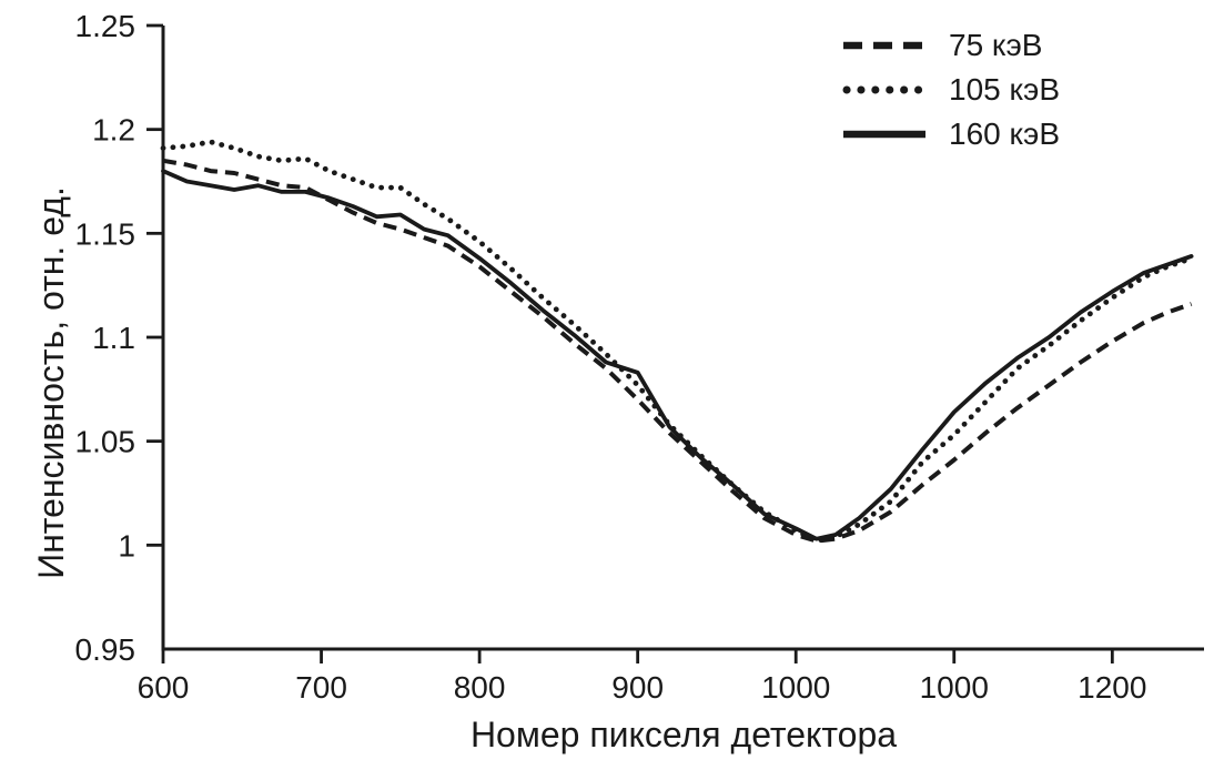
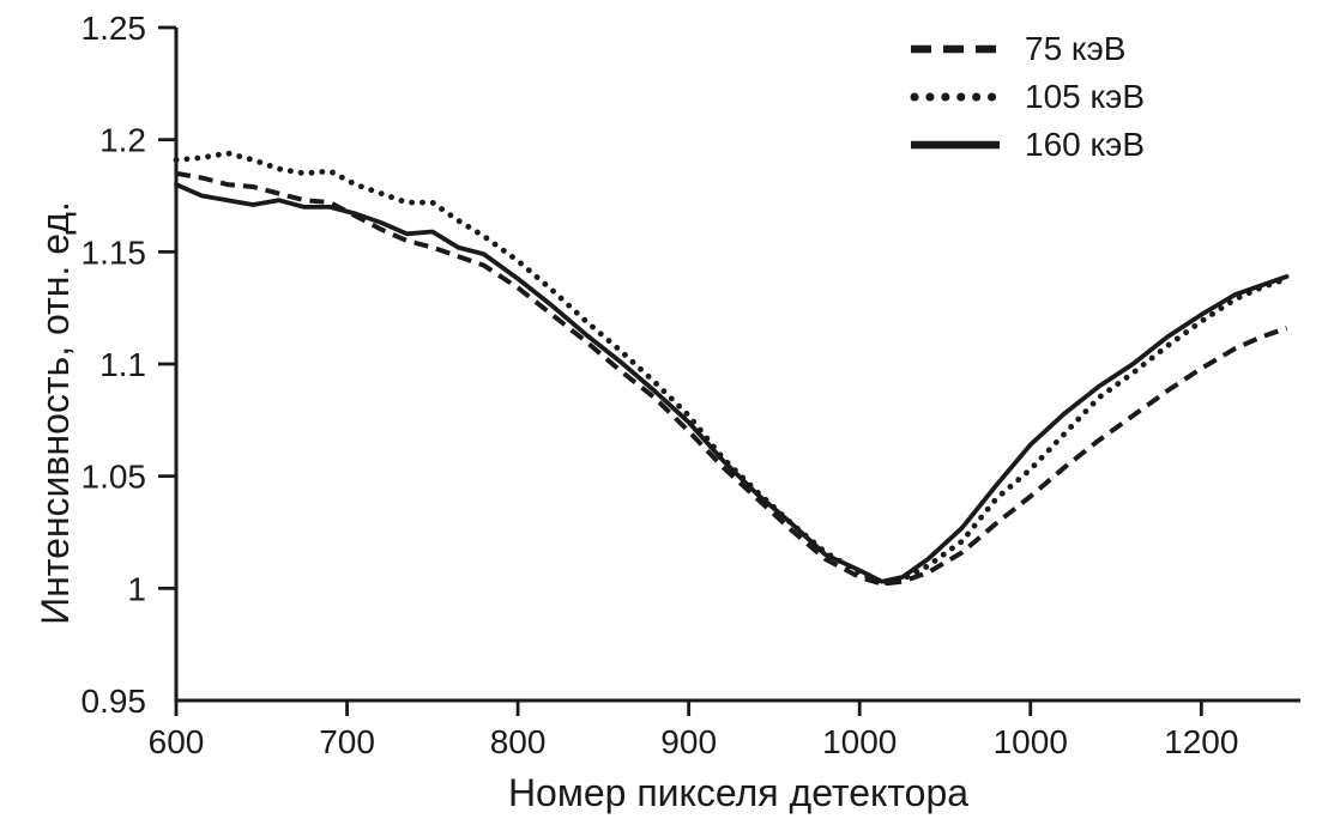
160 кэВ/900: 1.083 -> 1.074
